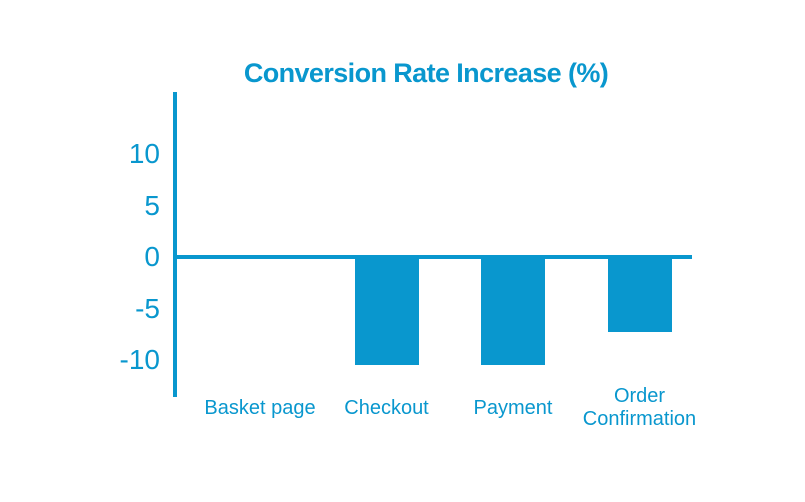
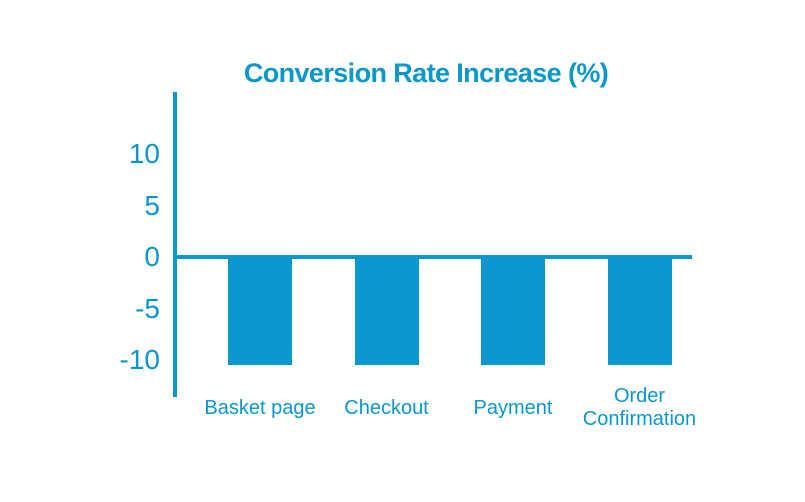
Basket page: -0.1 -> -10.5
Order Confirmation: -7.3 -> -10.5
